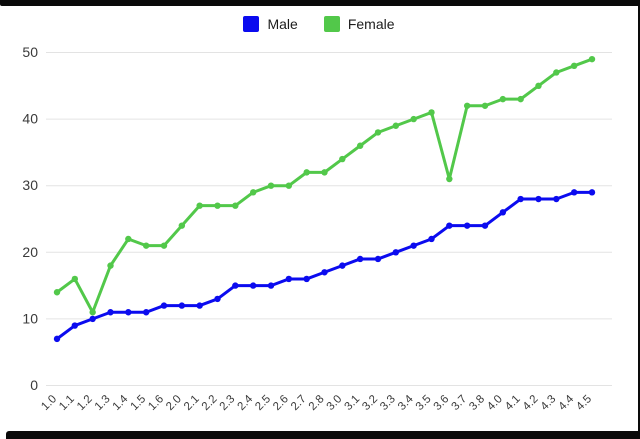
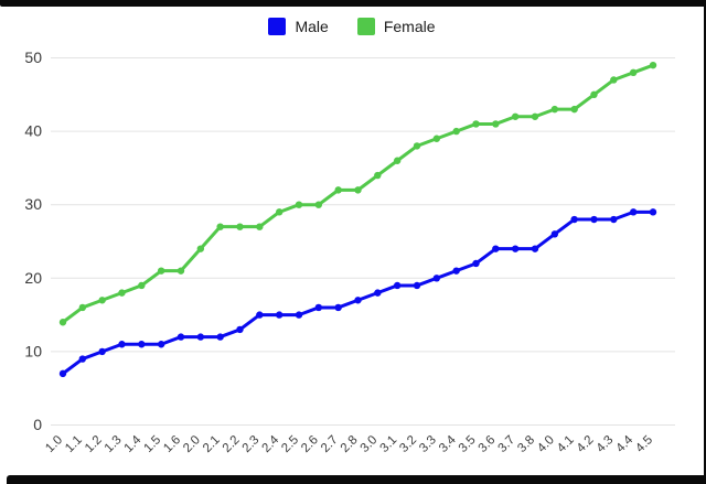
Female/1.2: 11 -> 17
Female/1.4: 22 -> 19
Female/3.6: 31 -> 41
